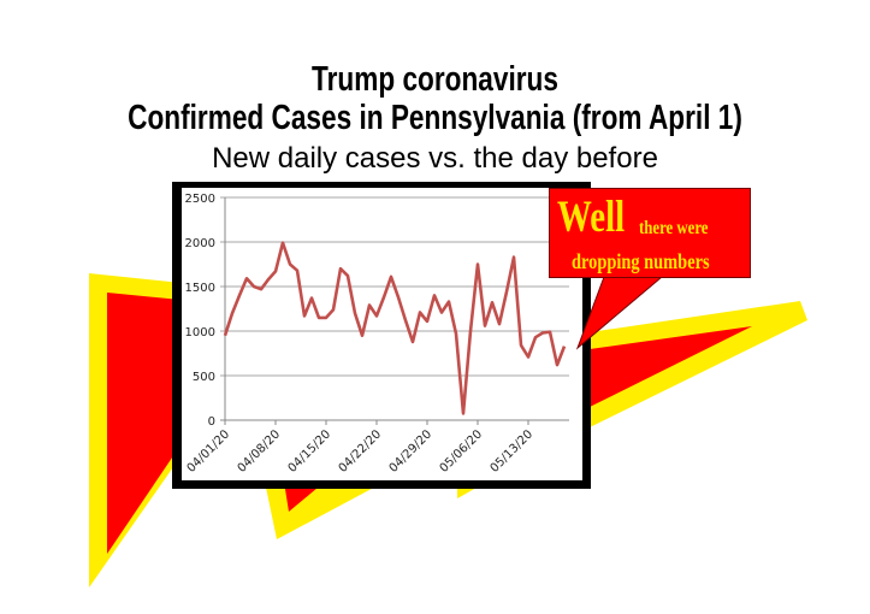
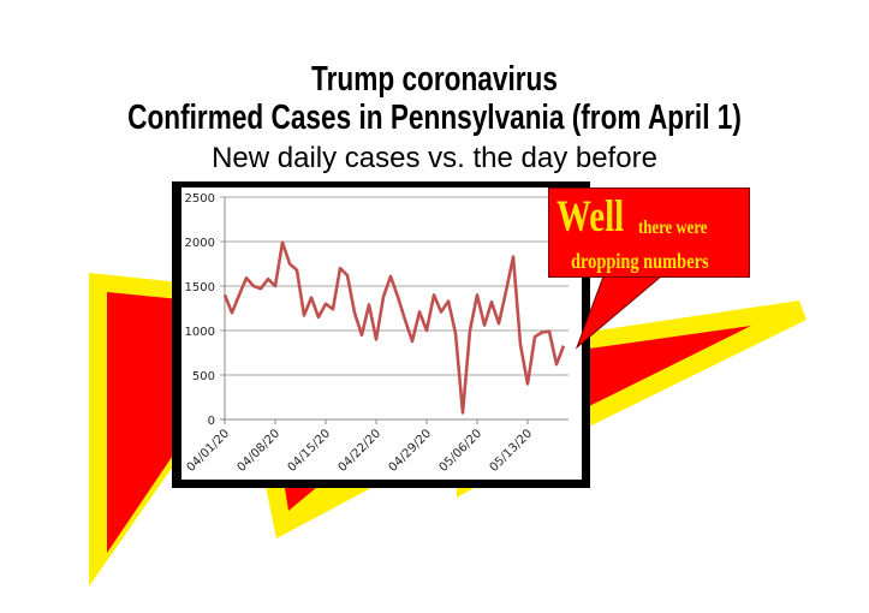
04/01/20: 1000 -> 1400
04/08/20: 1700 -> 1500
04/15/20: 1200 -> 1300
04/22/20: 1200 -> 900
04/29/20: 1100 -> 1000
05/06/20: 1800 -> 1400
05/13/20: 700 -> 400
